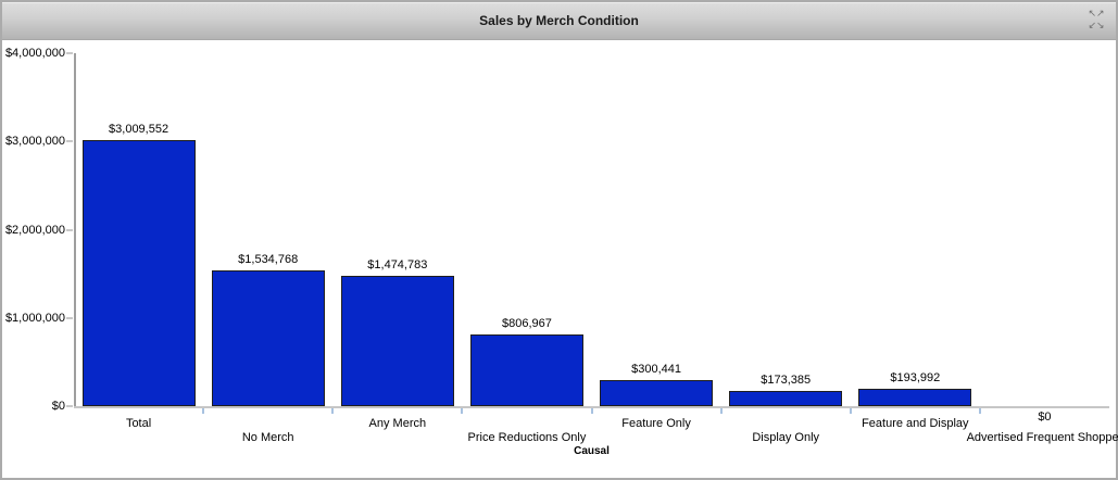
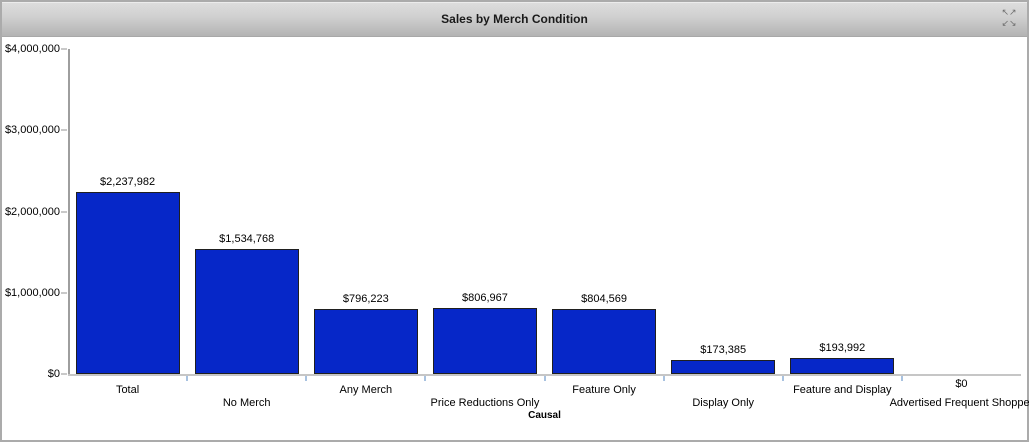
Total: $3,009,552 -> $2,237,982
Any Merch: $1,474,783 -> $796,223
Feature Only: $300,441 -> $804,569
